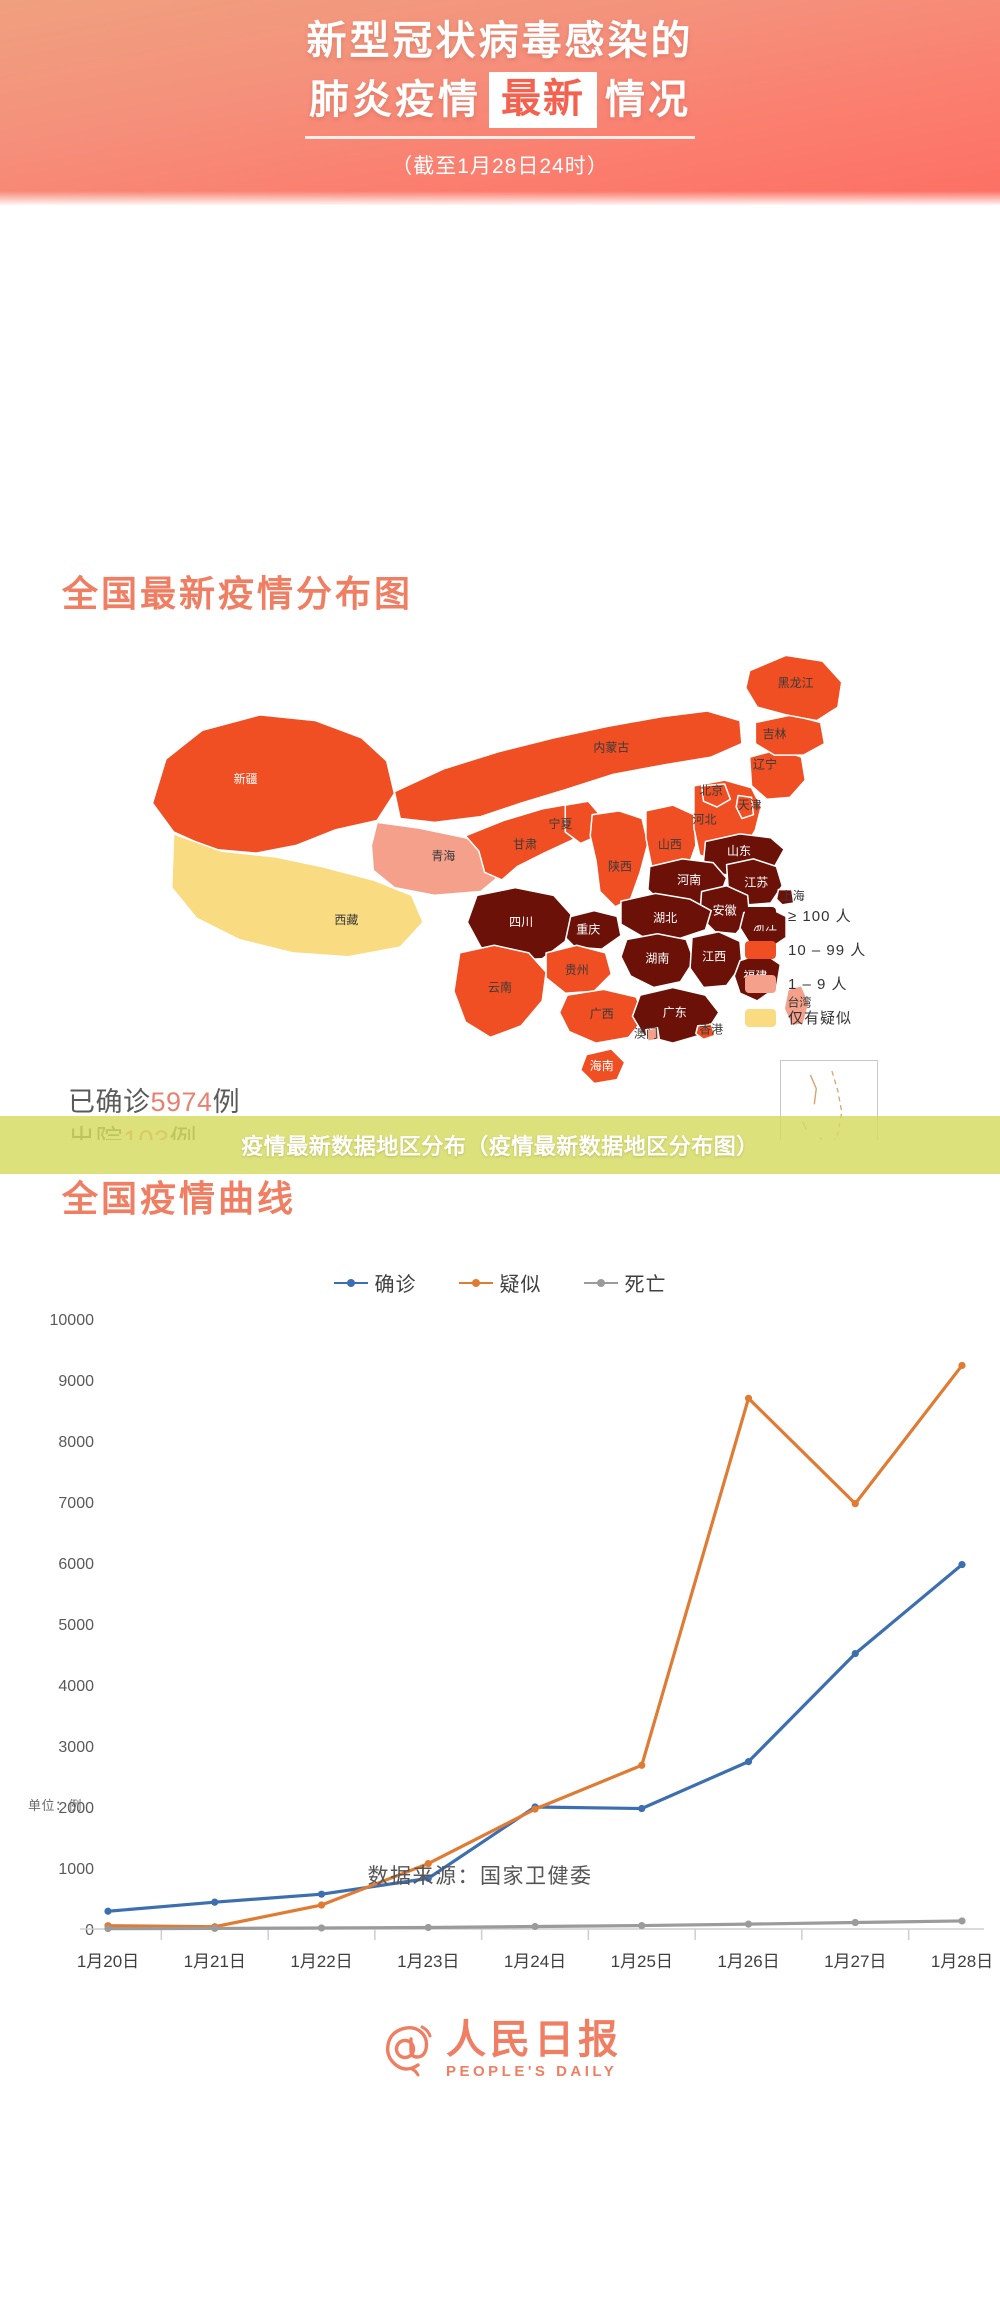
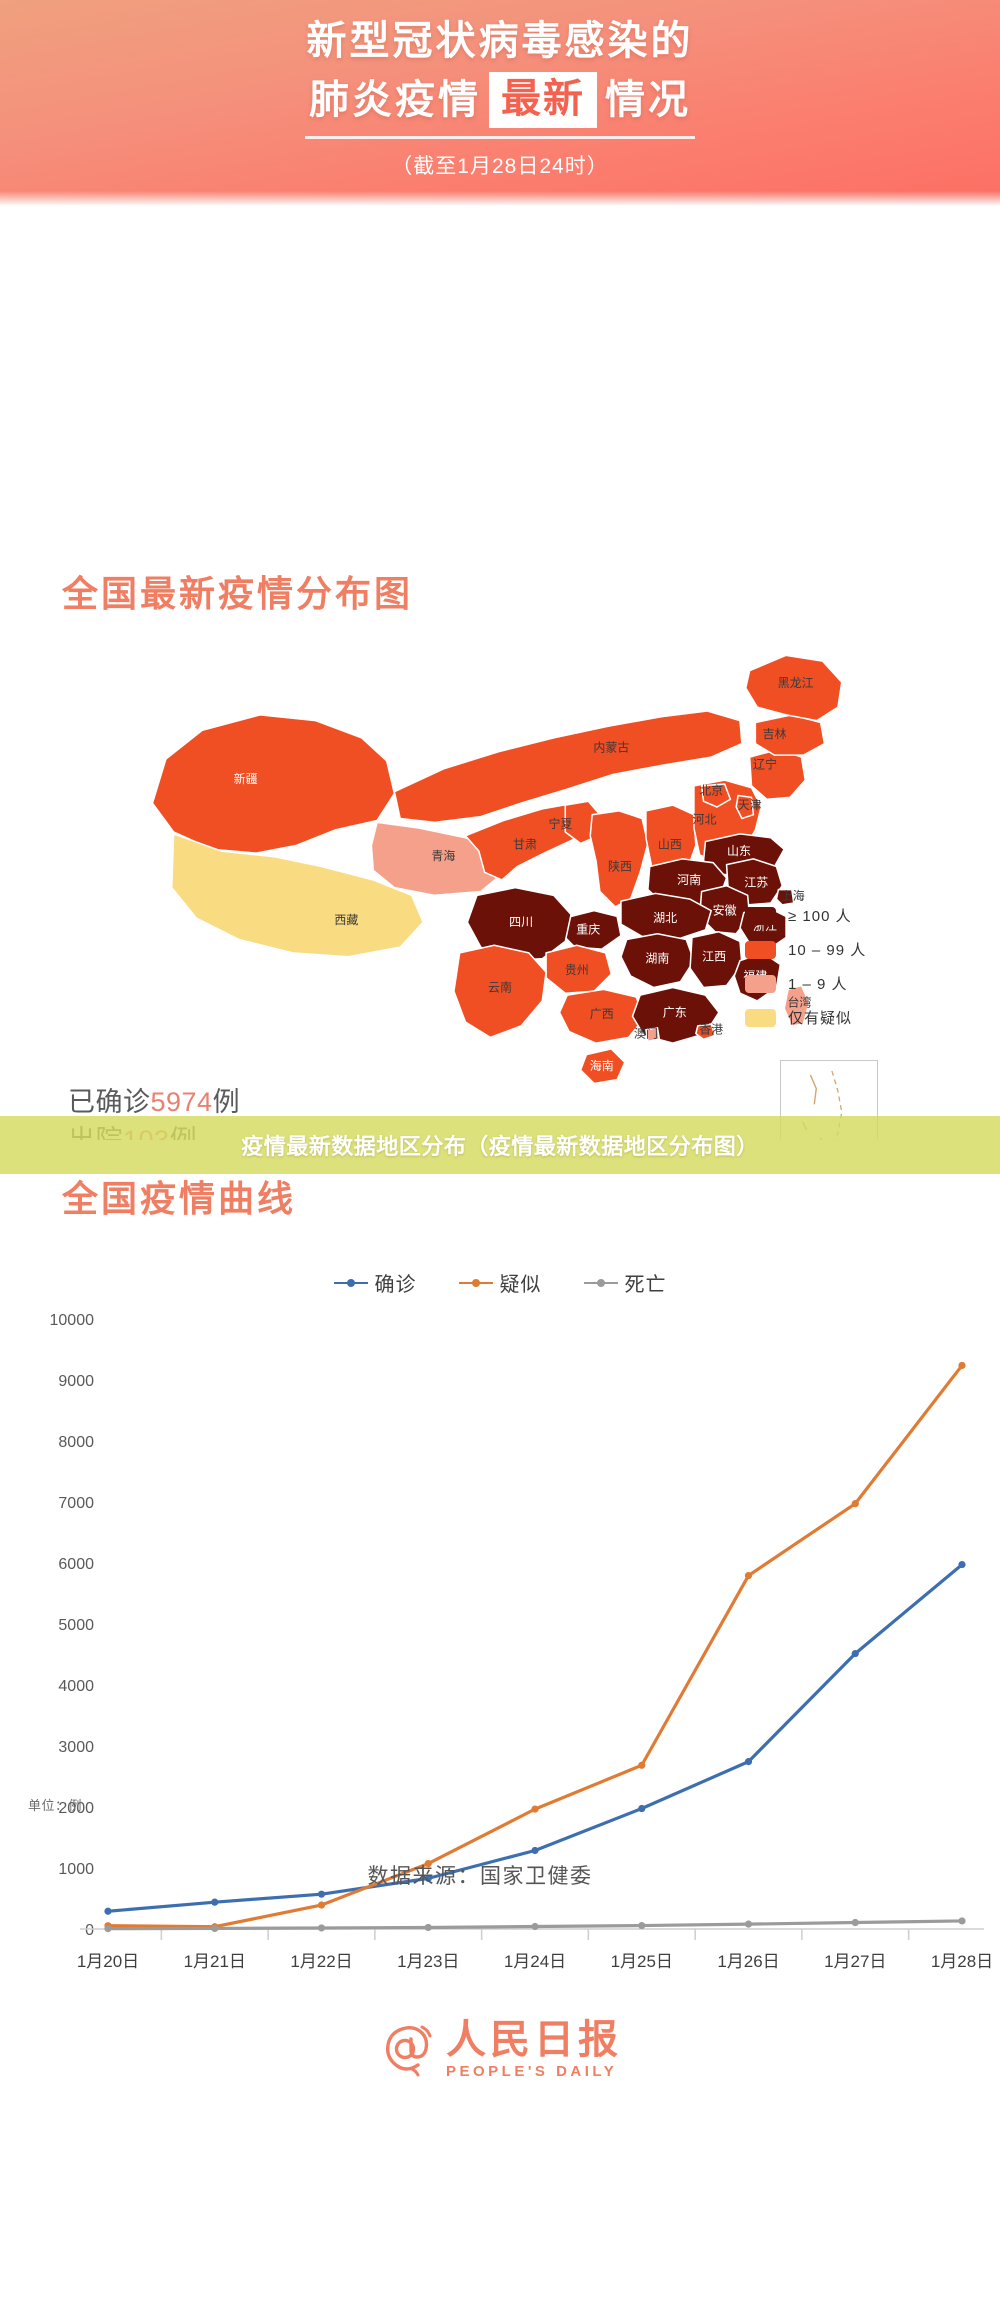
确诊/1月24日: 2000 -> 1300
疑似/1月26日: 8700 -> 5800
